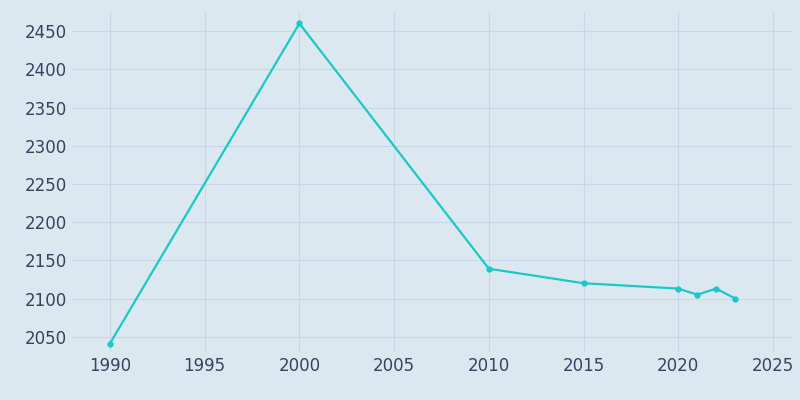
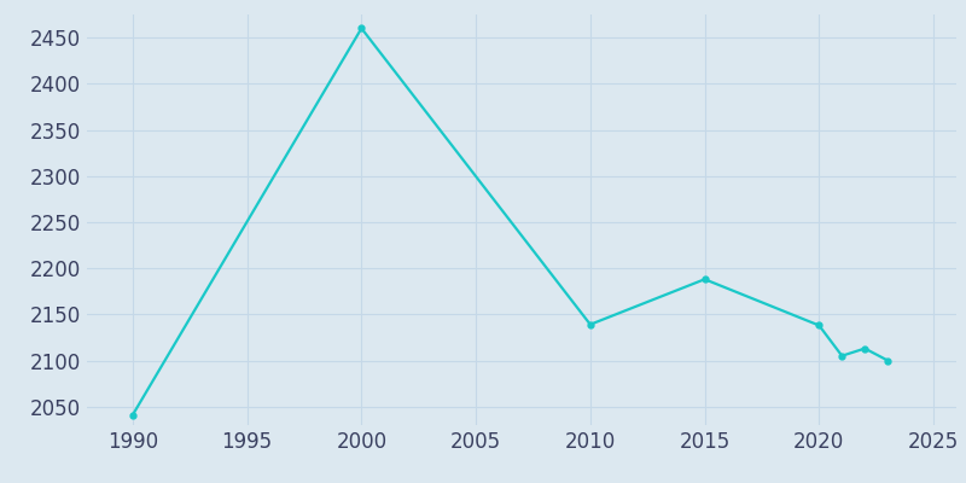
2015: 2120 -> 2188
2020: 2113 -> 2138
